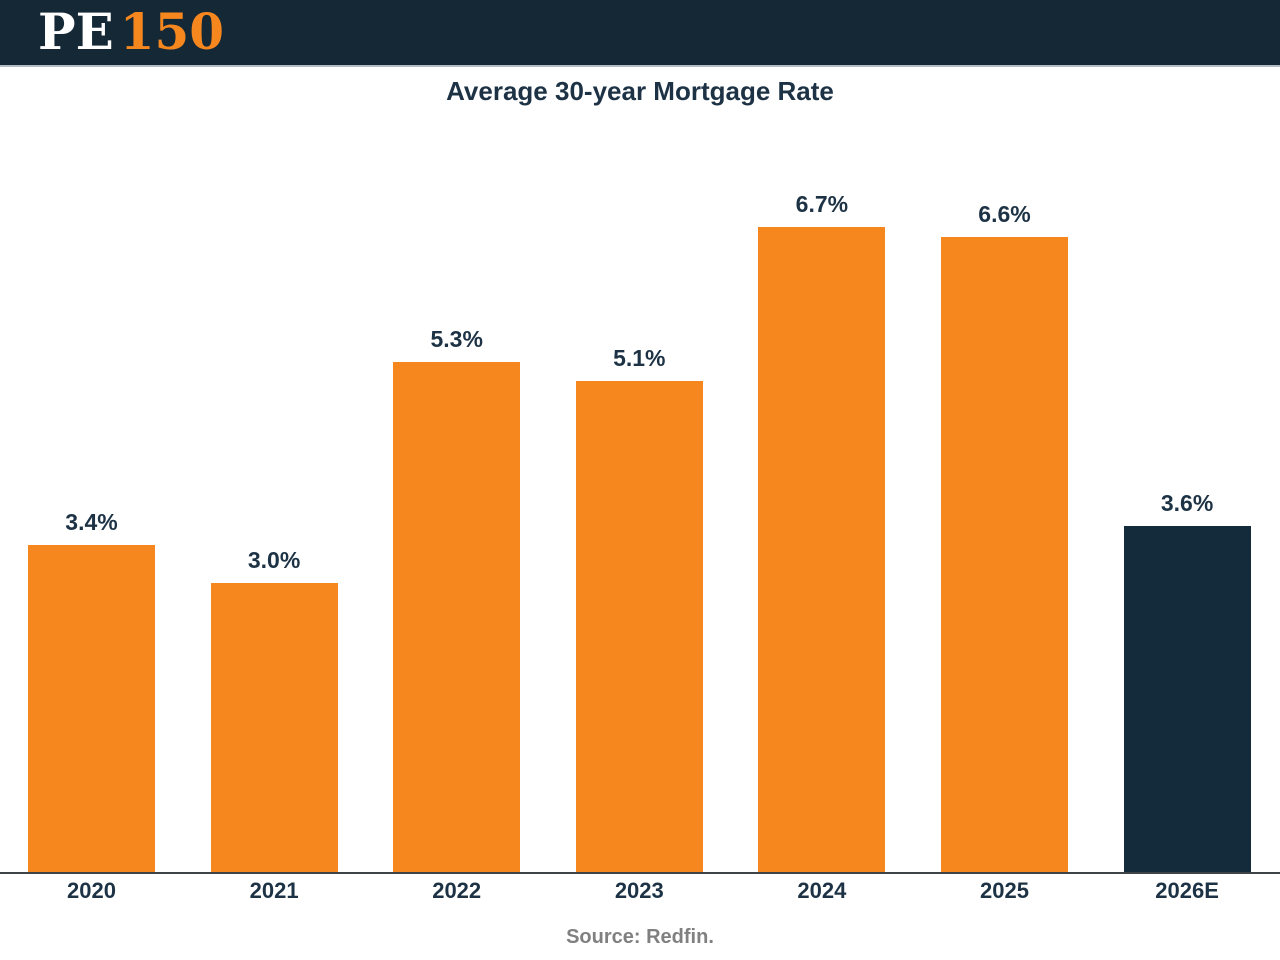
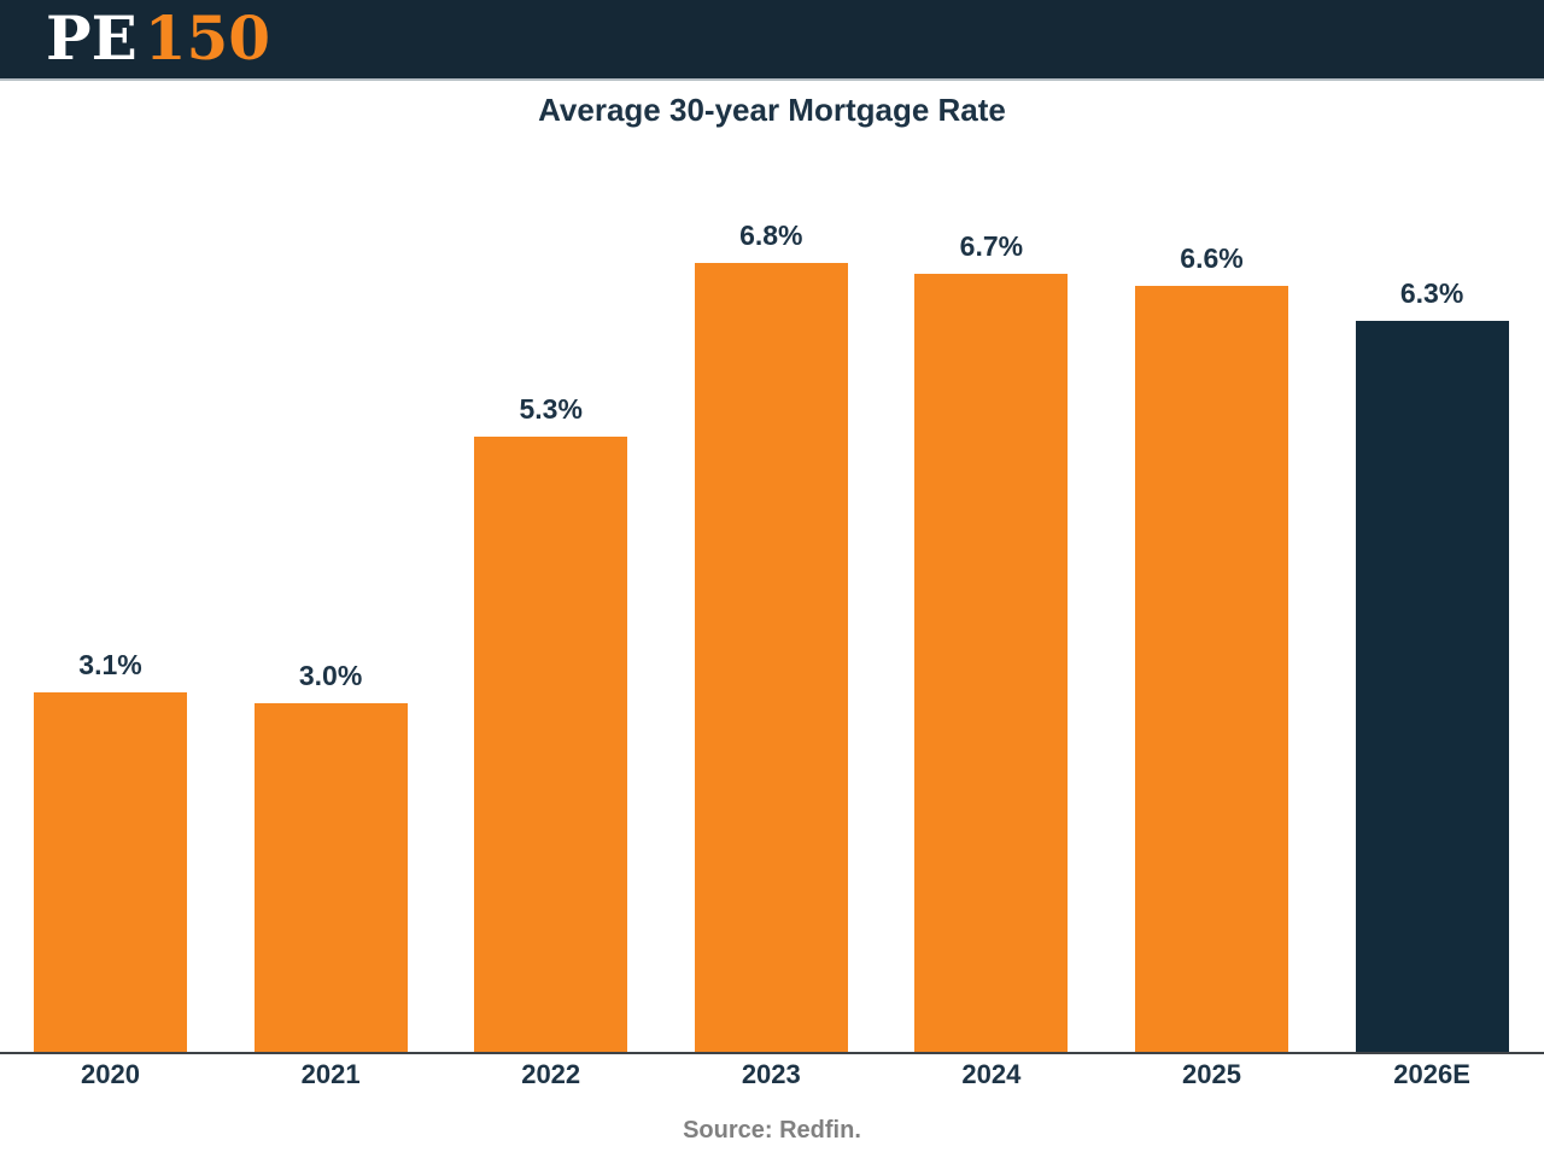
2020: 3.4% -> 3.1%
2023: 5.1% -> 6.8%
2026E: 3.6% -> 6.3%
